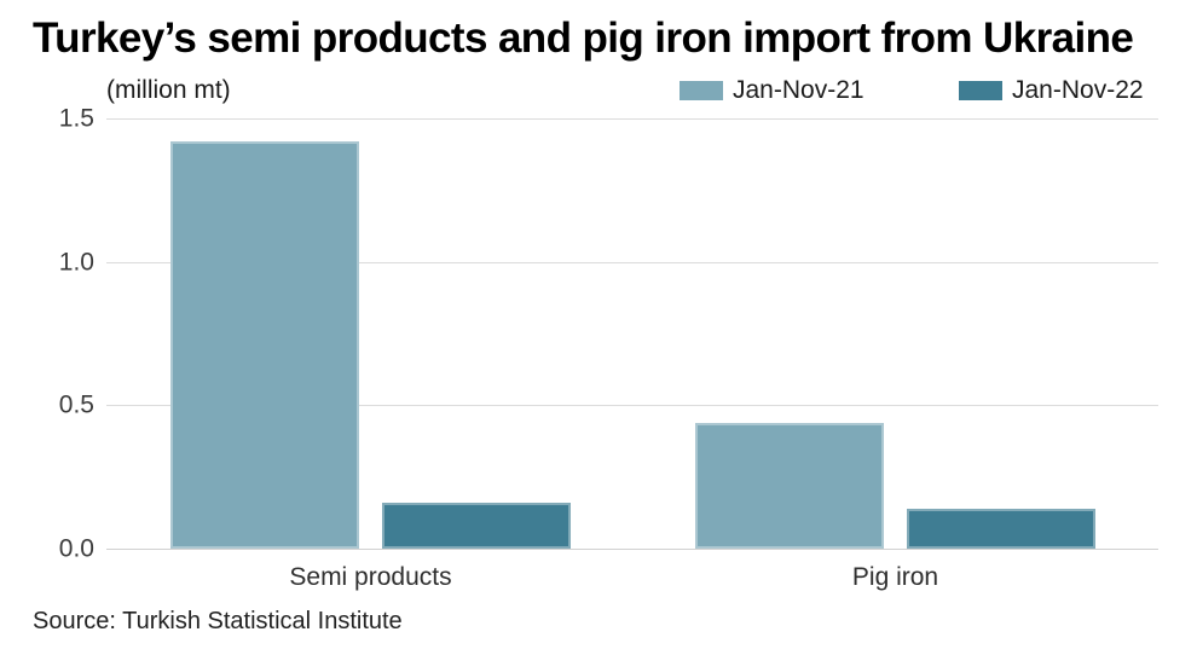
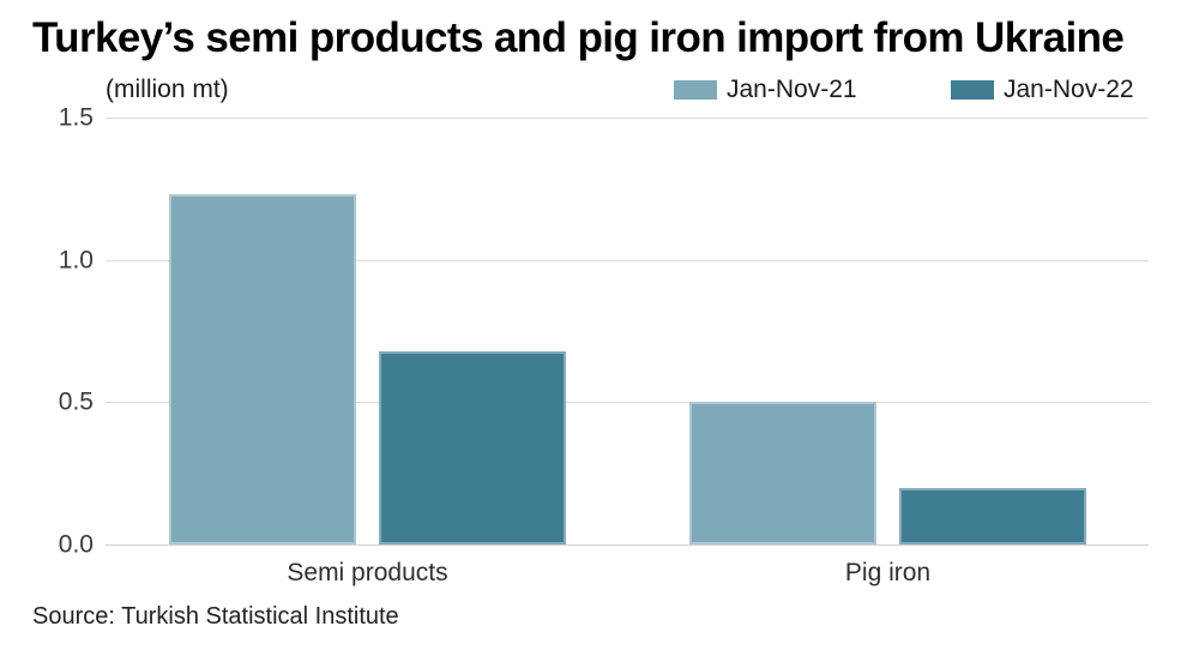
Jan-Nov-21/Semi products: 1.42 -> 1.23
Jan-Nov-22/Semi products: 0.16 -> 0.68
Jan-Nov-21/Pig iron: 0.44 -> 0.50
Jan-Nov-22/Pig iron: 0.14 -> 0.20
